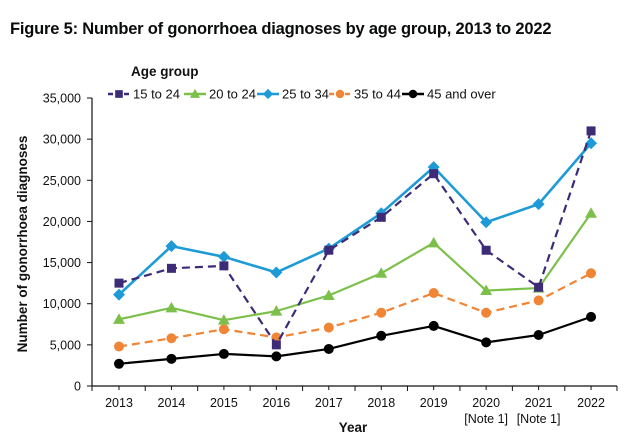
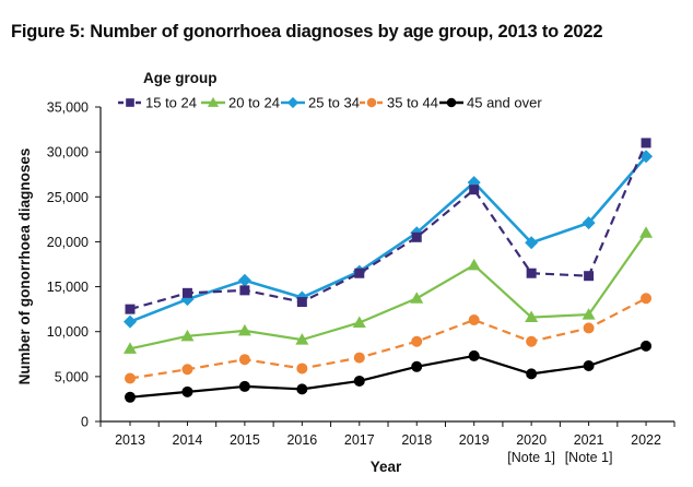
25 to 34/2014: 17000 -> 14000
20 to 24/2015: 8000 -> 10000
15 to 24/2016: 5000 -> 13000
15 to 24/2021: 12000 -> 16000
